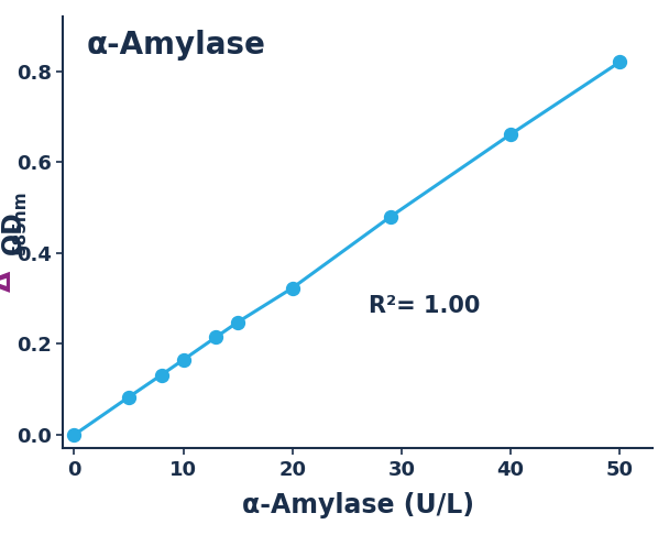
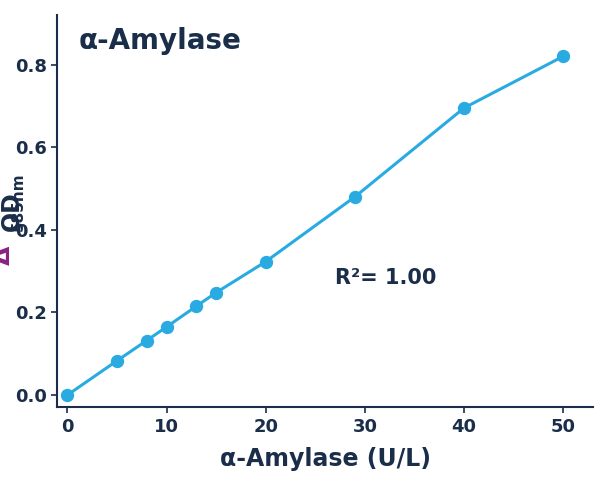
40: 0.661 -> 0.695
